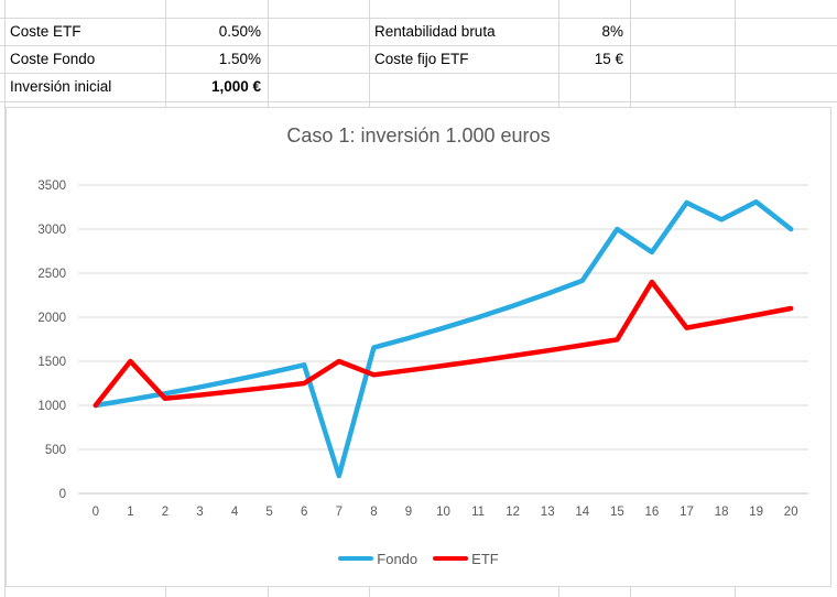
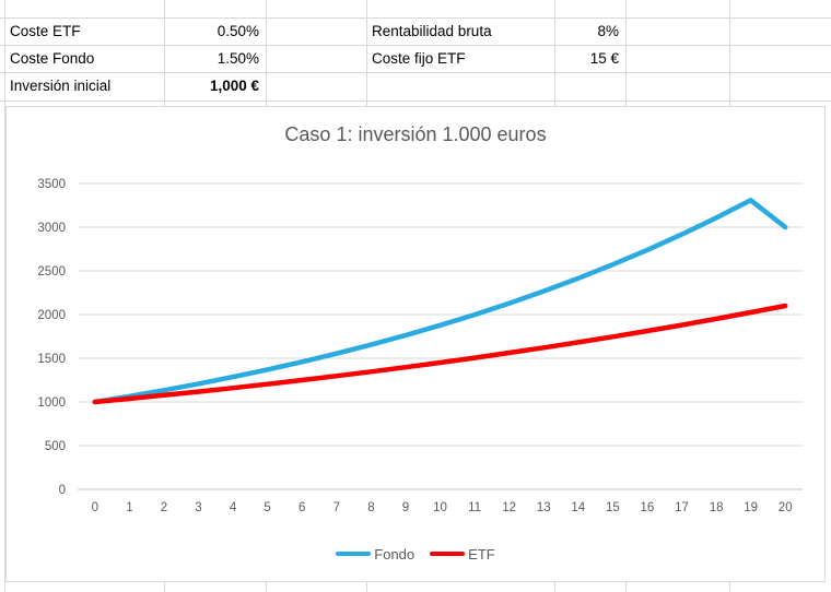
ETF/1: 1500 -> 1000
Fondo/7: 200 -> 1600
ETF/7: 1500 -> 1300
Fondo/15: 3000 -> 2600
ETF/16: 2400 -> 1800
Fondo/17: 3300 -> 2900
